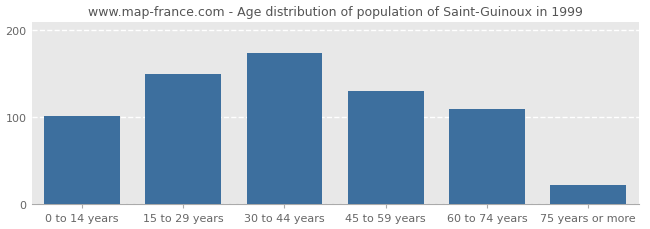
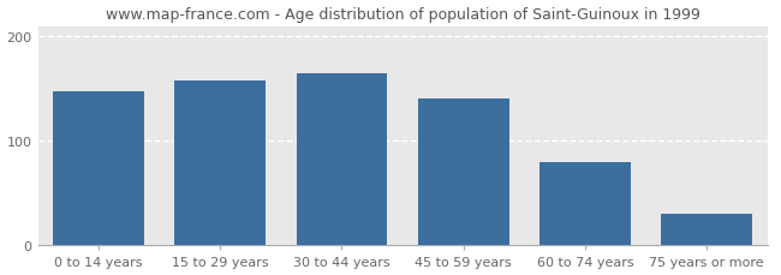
0 to 14 years: 102 -> 148
15 to 29 years: 150 -> 158
30 to 44 years: 174 -> 165
45 to 59 years: 130 -> 140
60 to 74 years: 110 -> 80
75 years or more: 22 -> 30
